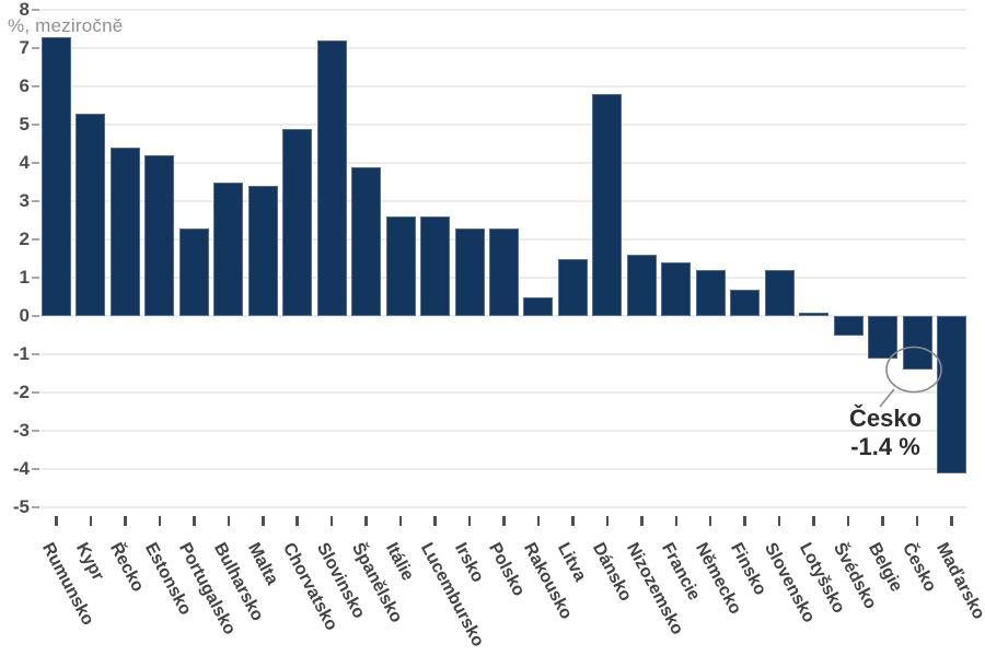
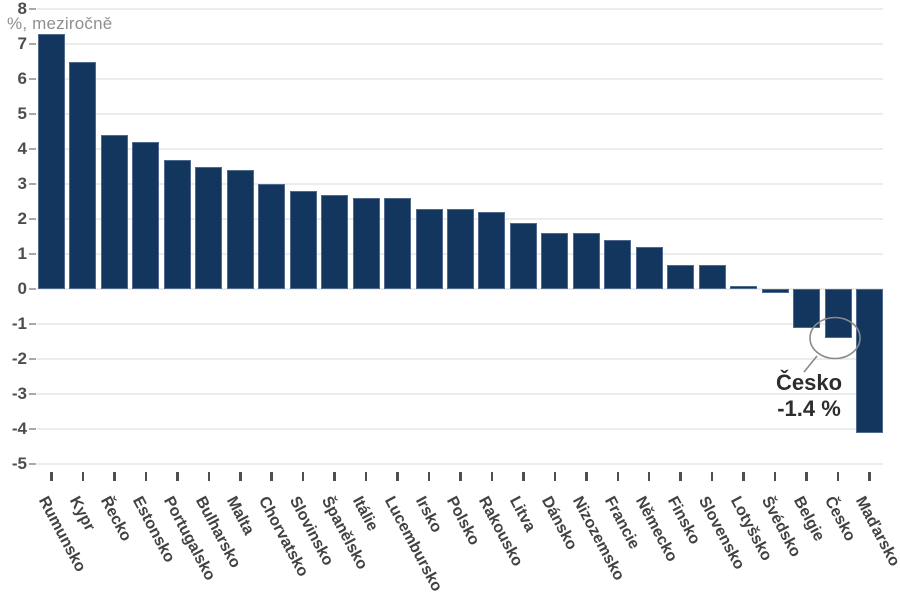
Kypr: 5.3 -> 6.5
Portugalsko: 2.3 -> 3.7
Chorvatsko: 4.9 -> 3.0
Slovinsko: 7.2 -> 2.8
Španělsko: 3.9 -> 2.7
Rakousko: 0.5 -> 2.2
Litva: 1.5 -> 1.9
Dánsko: 5.8 -> 1.6
Slovensko: 1.2 -> 0.7
Švédsko: -0.5 -> -0.1
